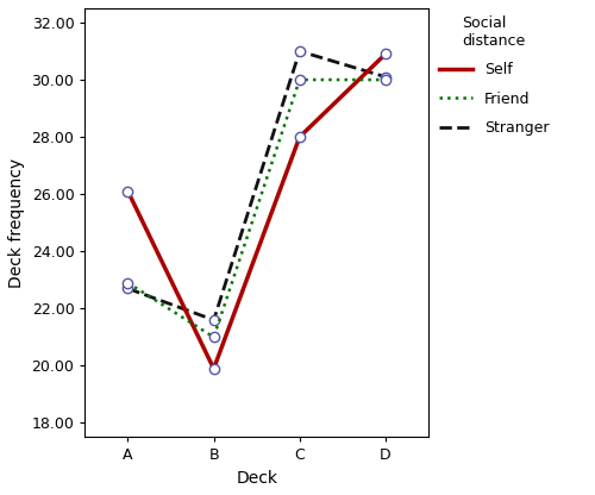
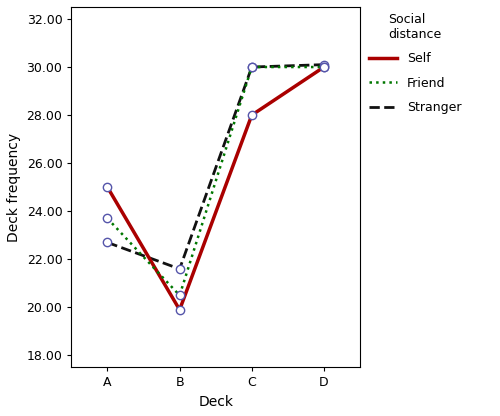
Self/A: 26.1 -> 25.0
Friend/A: 22.9 -> 23.7
Friend/B: 21.0 -> 20.5
Stranger/C: 31.0 -> 30.0
Self/D: 30.9 -> 30.0
